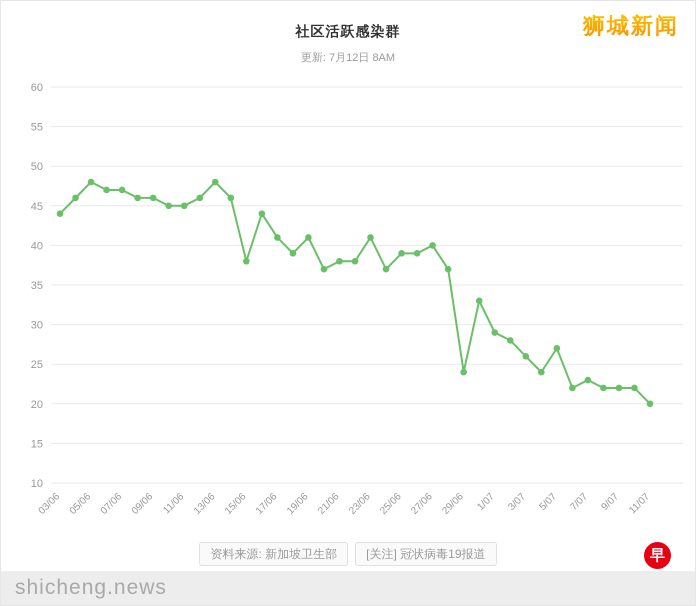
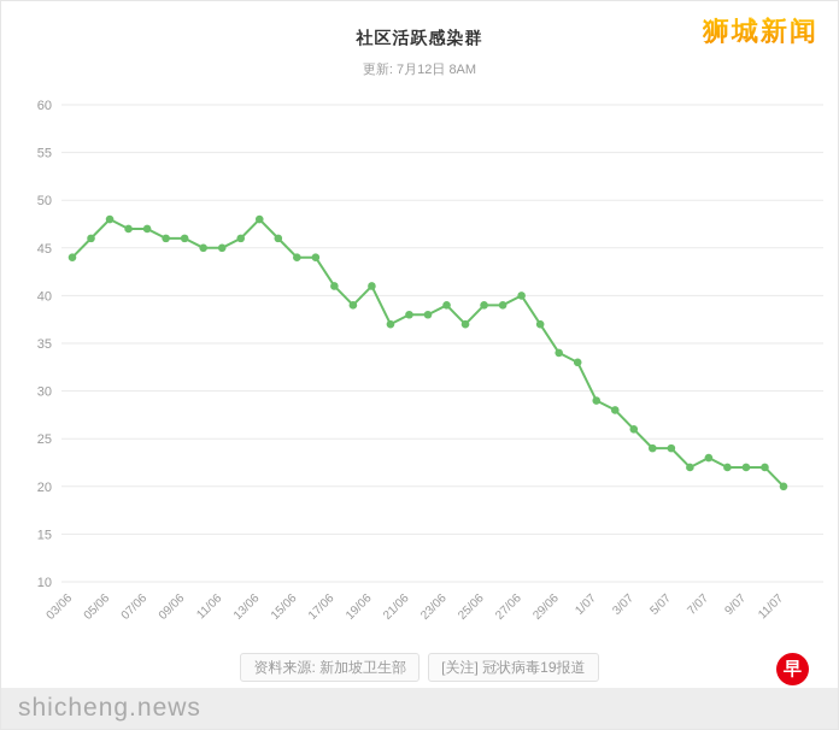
15/06: 38 -> 44
23/06: 41 -> 39
29/06: 24 -> 34
5/07: 27 -> 24
